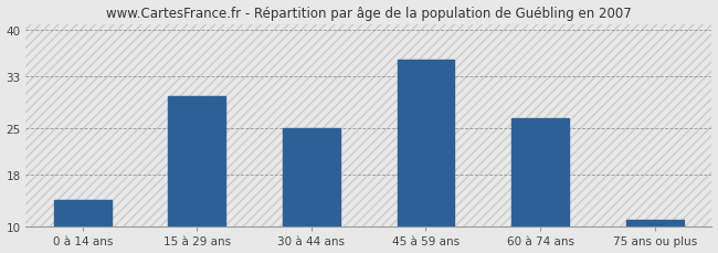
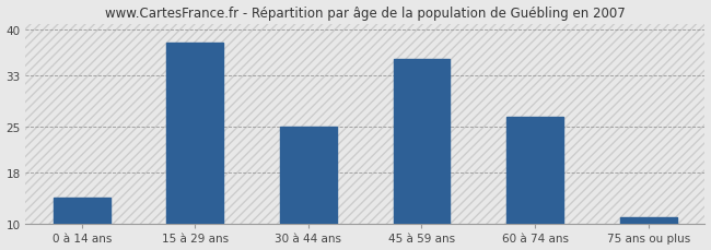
15 à 29 ans: 30.0 -> 38.0
